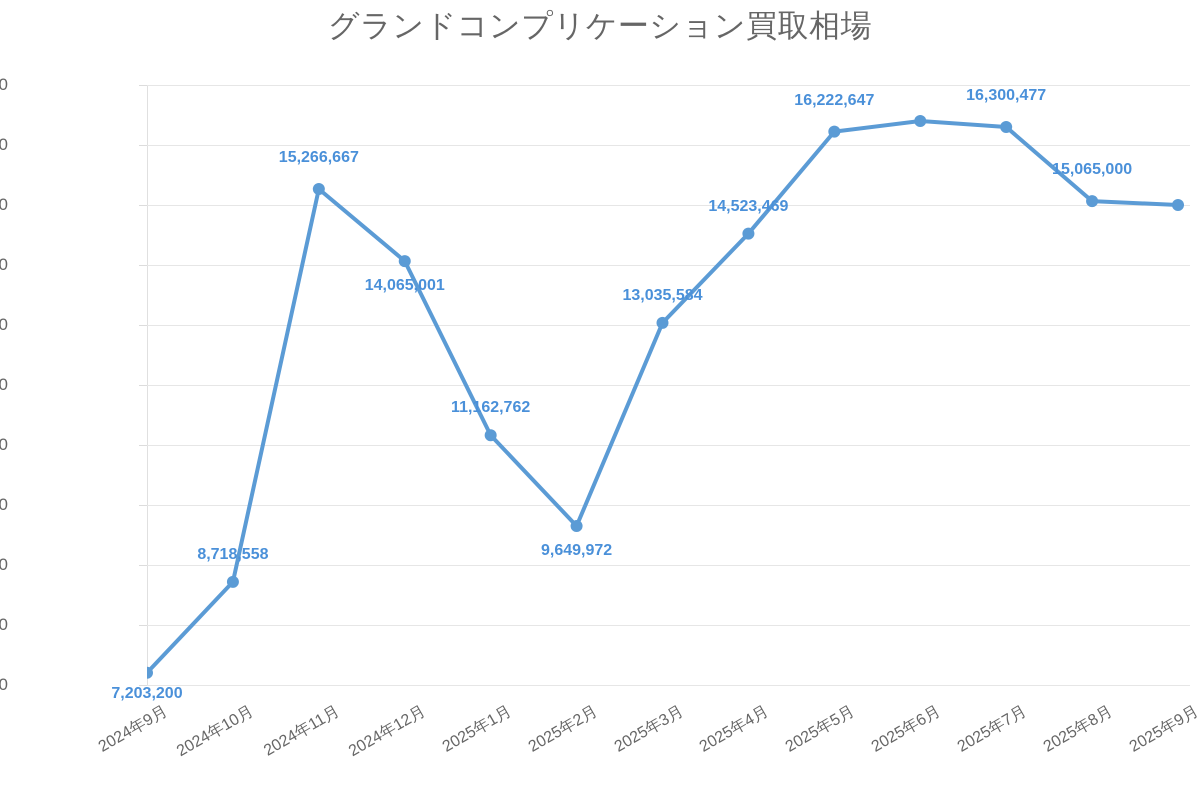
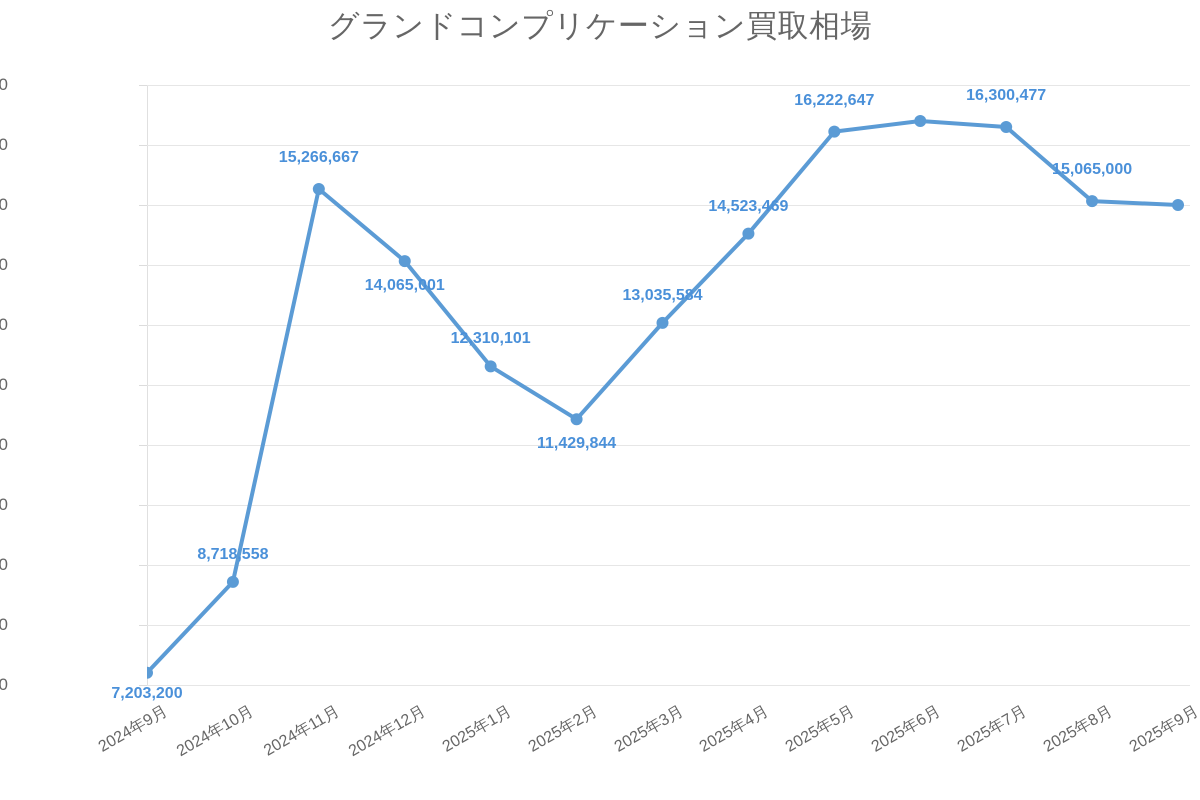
2025年1月: 11,162,762 -> 12,310,101
2025年2月: 9,649,972 -> 11,429,844
